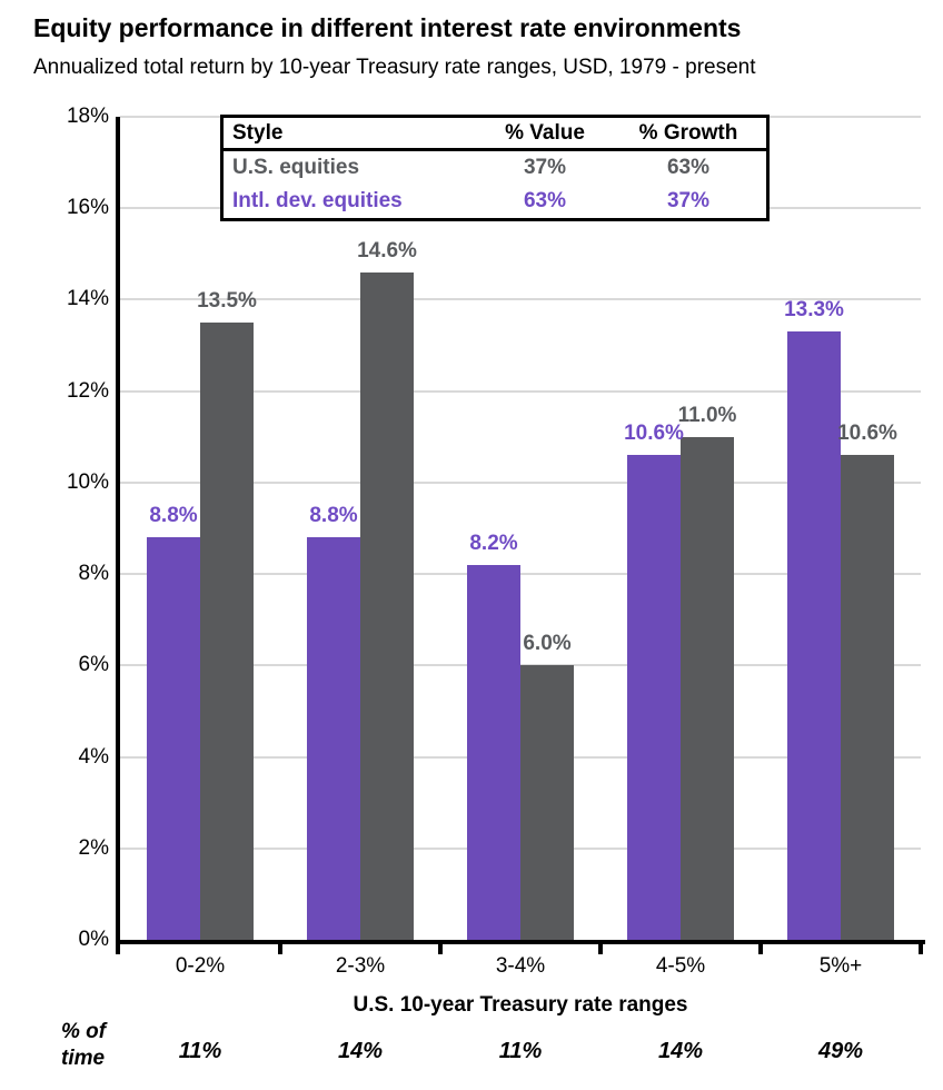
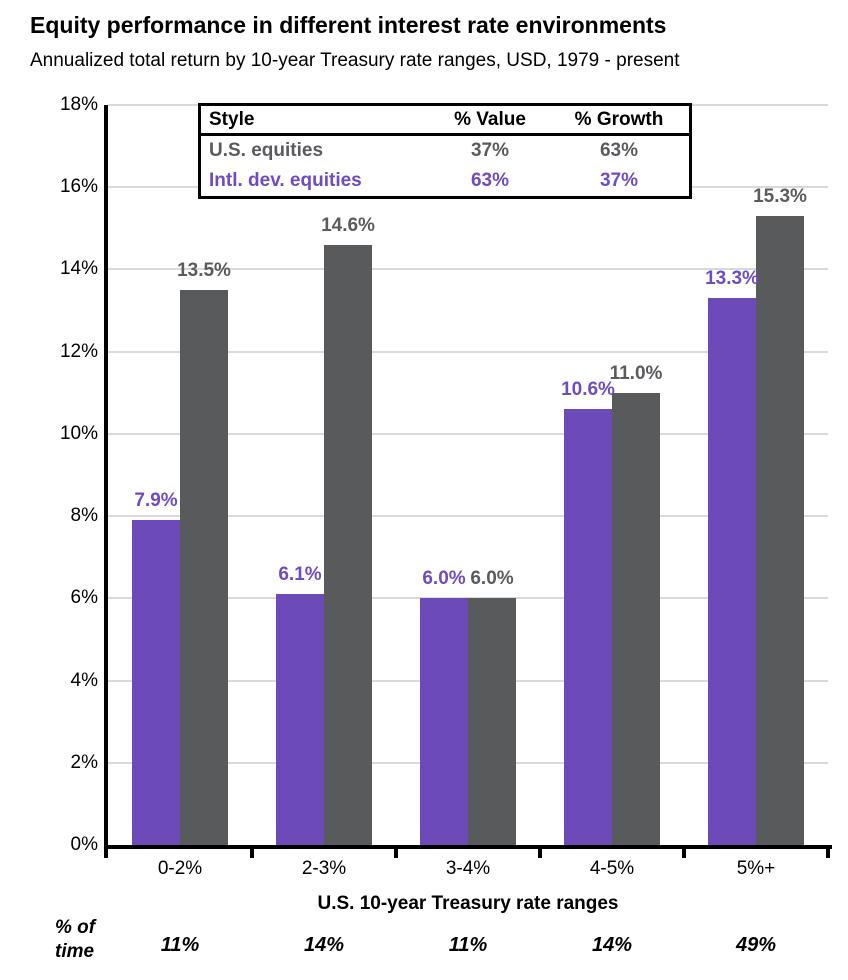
Intl. dev. equities/0-2%: 8.8% -> 7.9%
Intl. dev. equities/2-3%: 8.8% -> 6.1%
Intl. dev. equities/3-4%: 8.2% -> 6.0%
U.S. equities/5%+: 10.6% -> 15.3%
